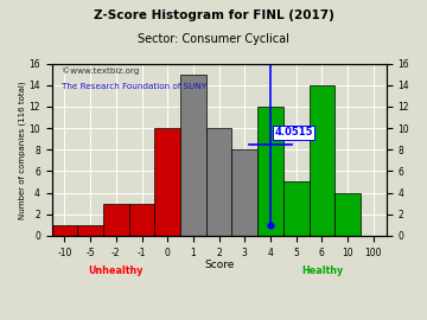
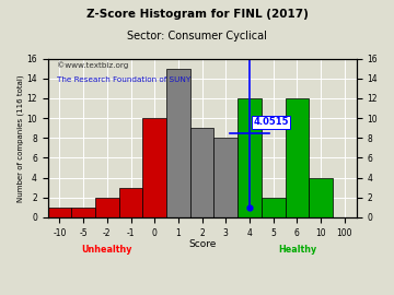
-2: 3 -> 2
2: 10 -> 9
5: 5 -> 2
6: 14 -> 12
